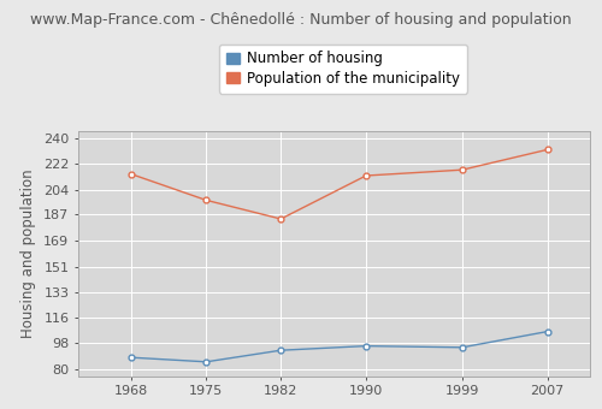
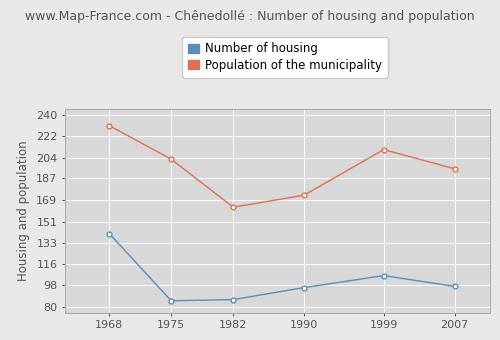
Number of housing/1968: 88 -> 141
Population of the municipality/1968: 215 -> 231
Population of the municipality/1975: 197 -> 203
Number of housing/1982: 93 -> 86
Population of the municipality/1982: 184 -> 163
Population of the municipality/1990: 214 -> 173
Number of housing/1999: 95 -> 106
Population of the municipality/1999: 218 -> 211
Number of housing/2007: 106 -> 97
Population of the municipality/2007: 232 -> 195
